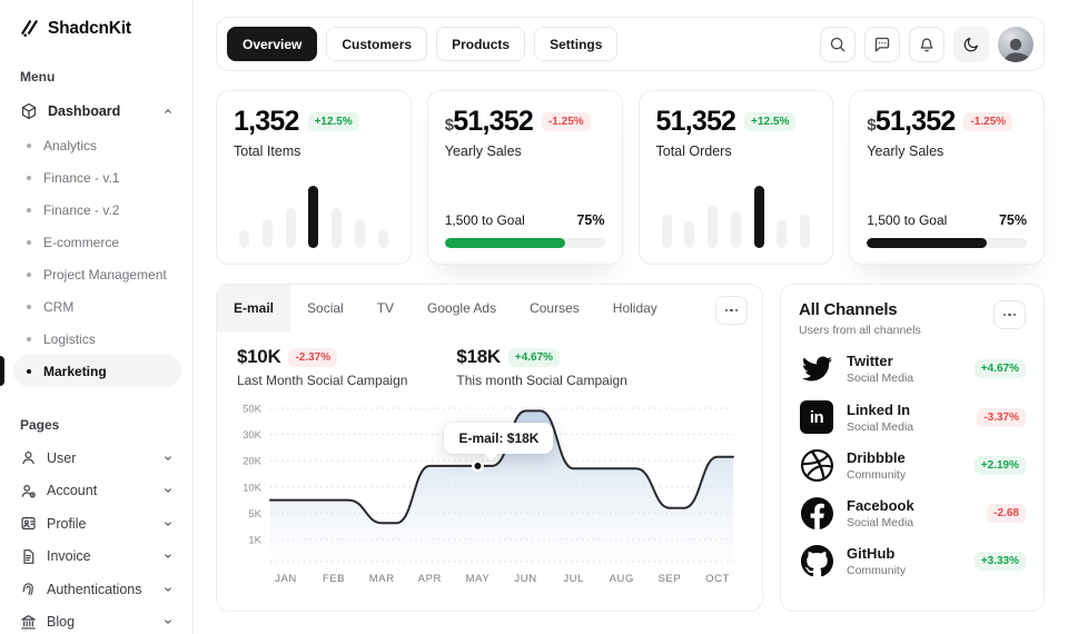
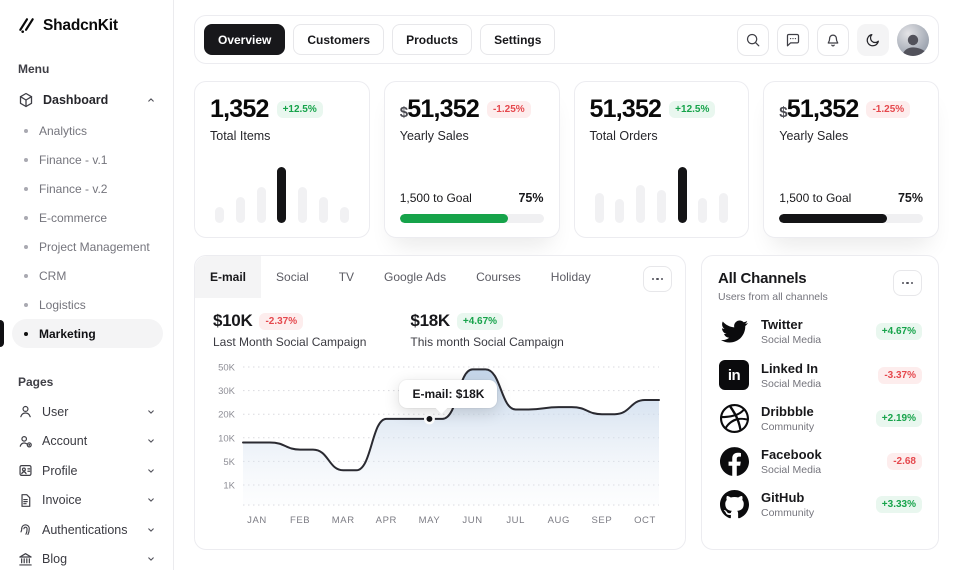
JAN: 8K -> 9K
JUL: 17K -> 22K
AUG: 17K -> 23K
SEP: 6K -> 20K
OCT: 22K -> 26K
